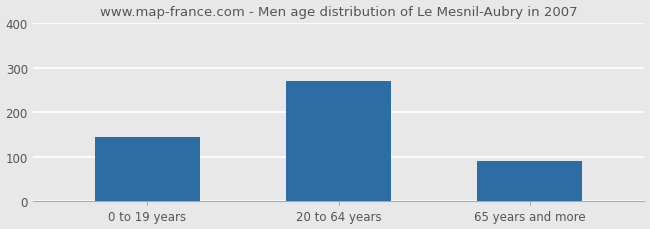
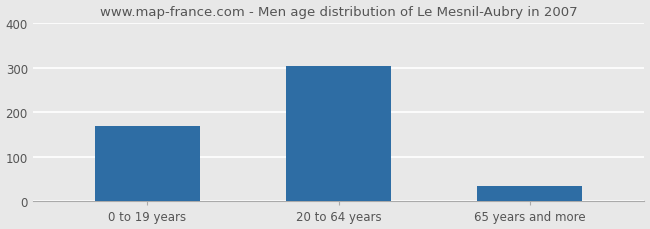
0 to 19 years: 145 -> 170
20 to 64 years: 270 -> 303
65 years and more: 90 -> 35
